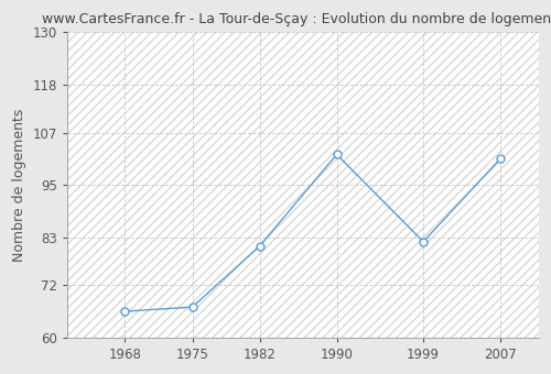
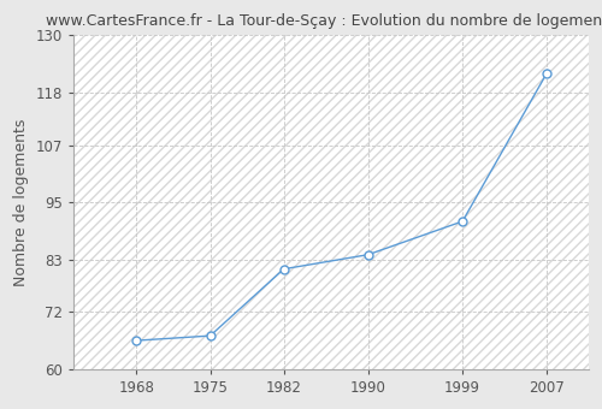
1990: 102 -> 84
1999: 82 -> 91
2007: 101 -> 122
